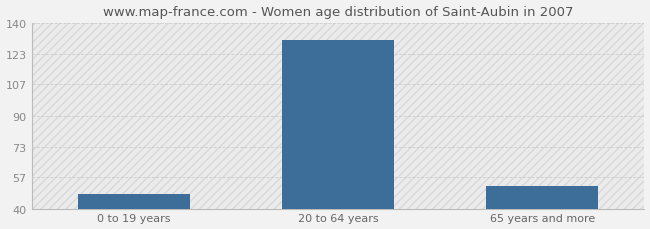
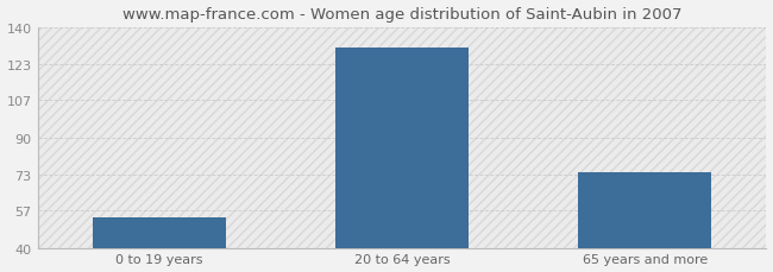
0 to 19 years: 48 -> 54
65 years and more: 52 -> 74
